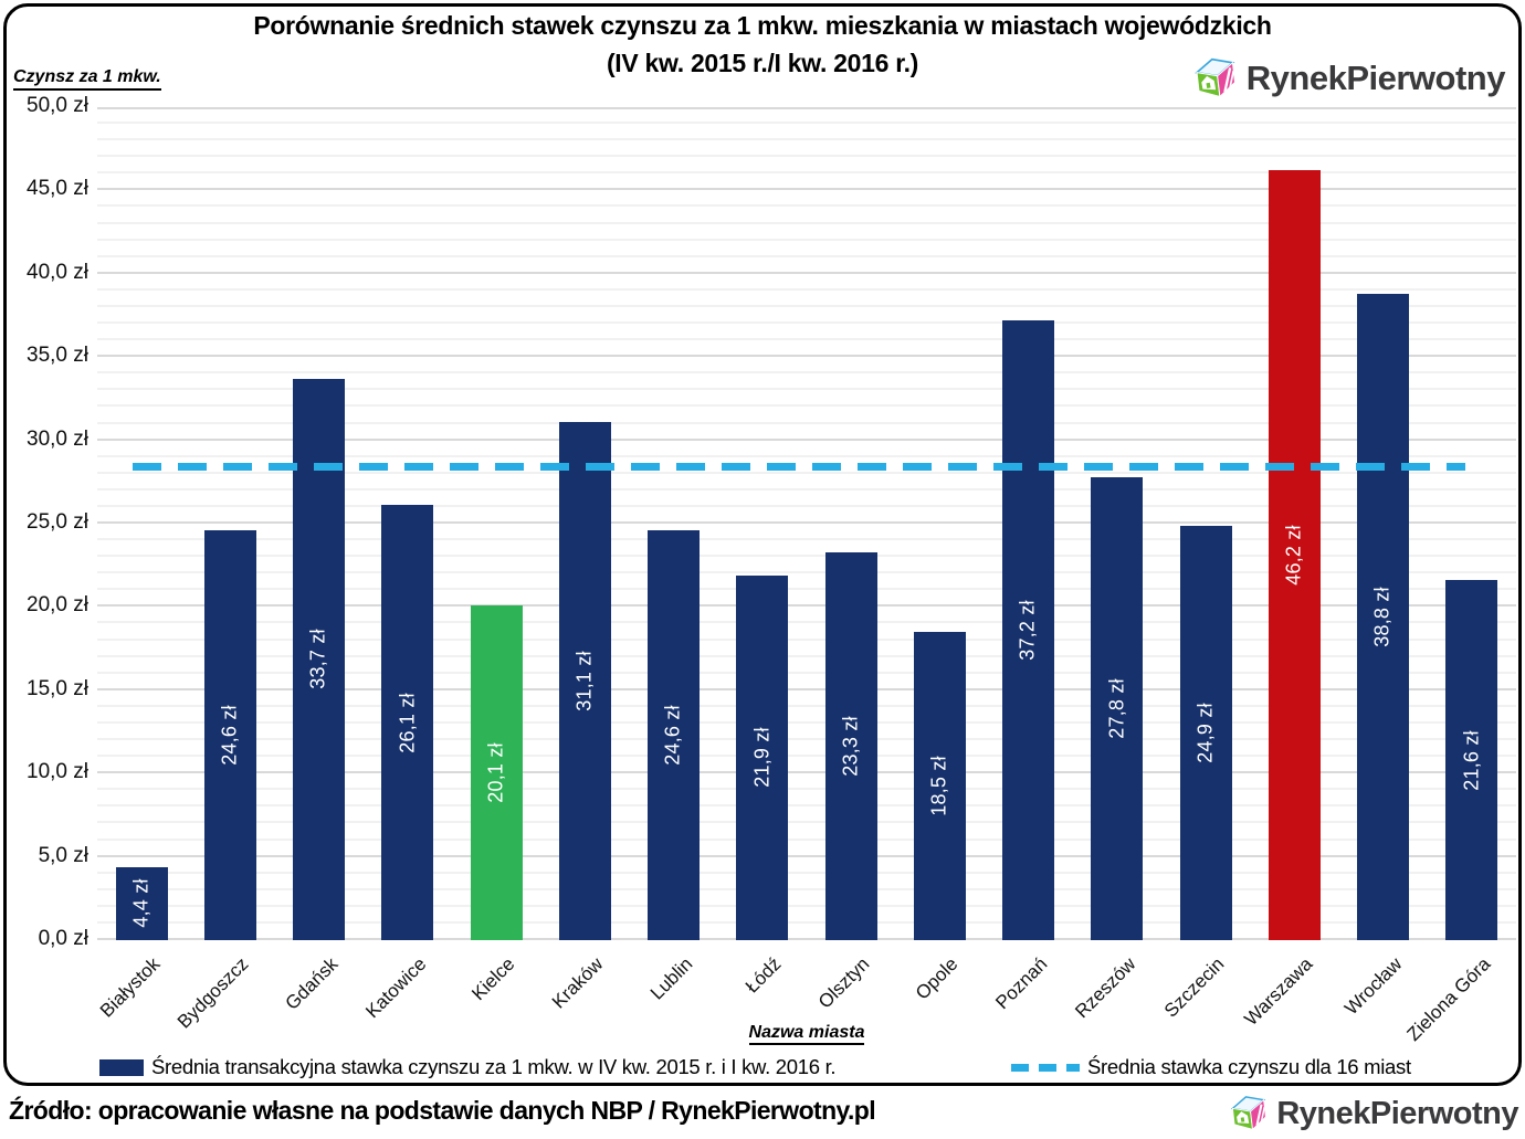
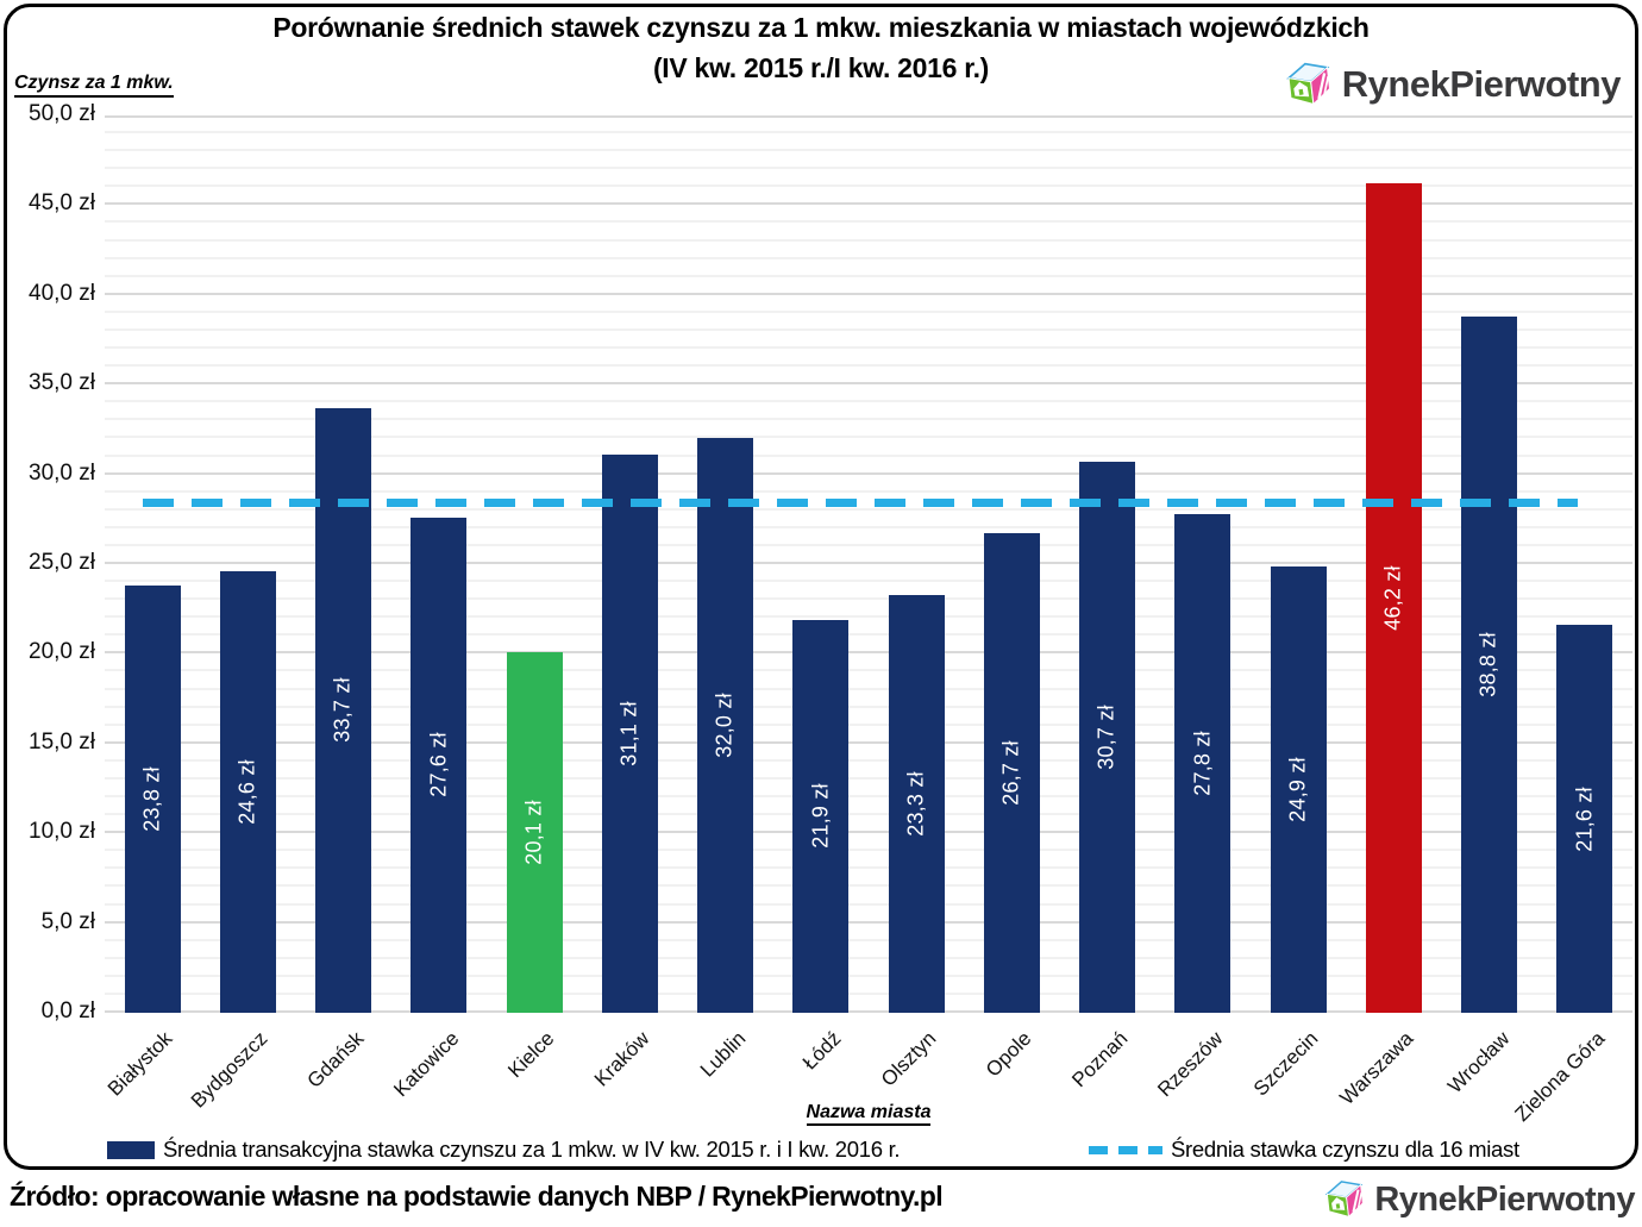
Białystok: 4,4 -> 23,8
Katowice: 26,1 -> 27,6
Lublin: 24,6 -> 32,0
Opole: 18,5 -> 26,7
Poznań: 37,2 -> 30,7
